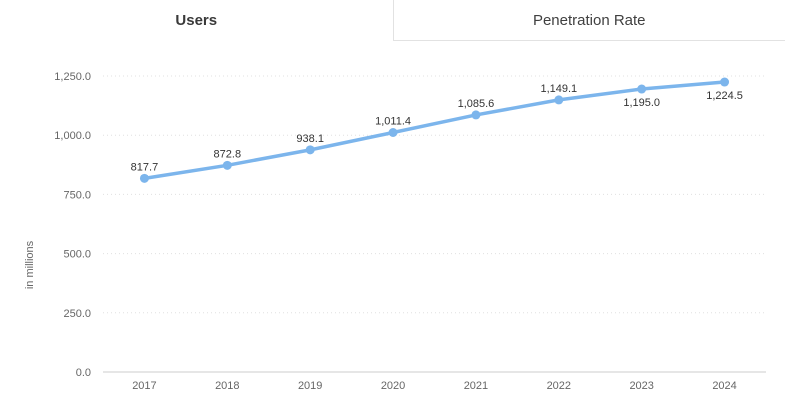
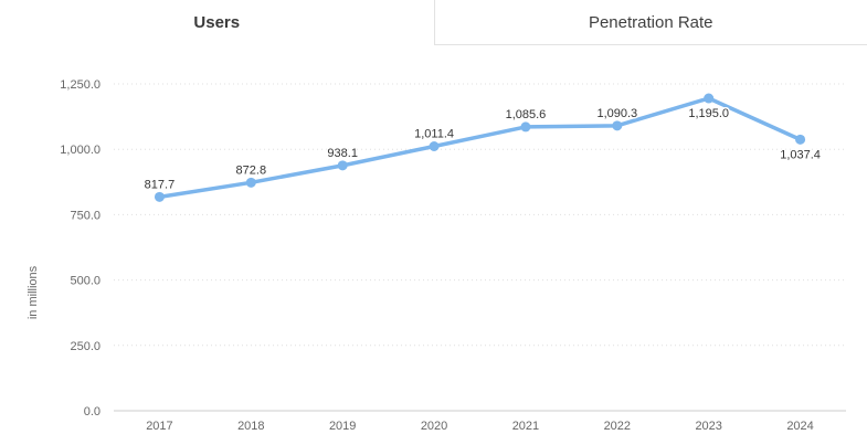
2022: 1,149.1 -> 1,090.3
2024: 1,224.5 -> 1,037.4
